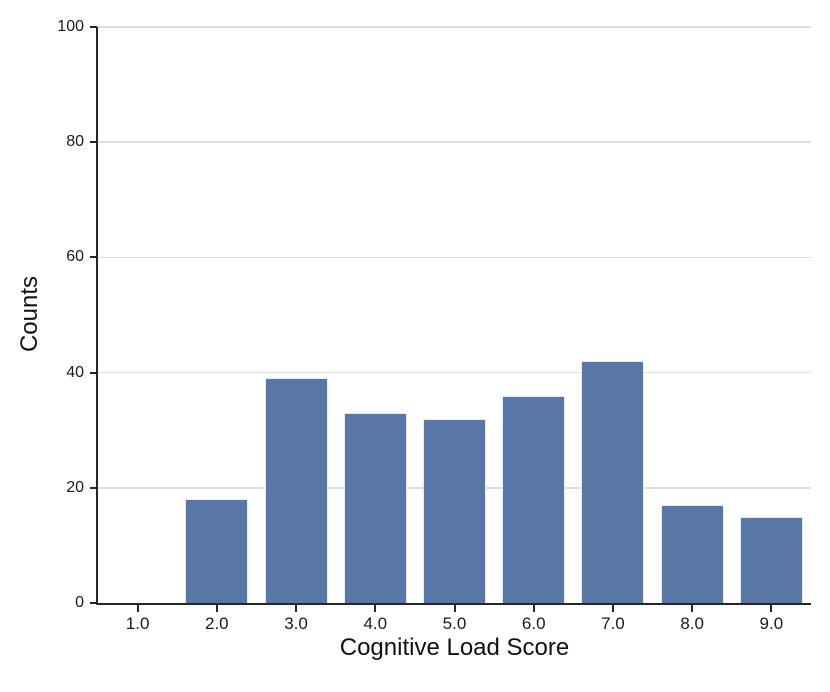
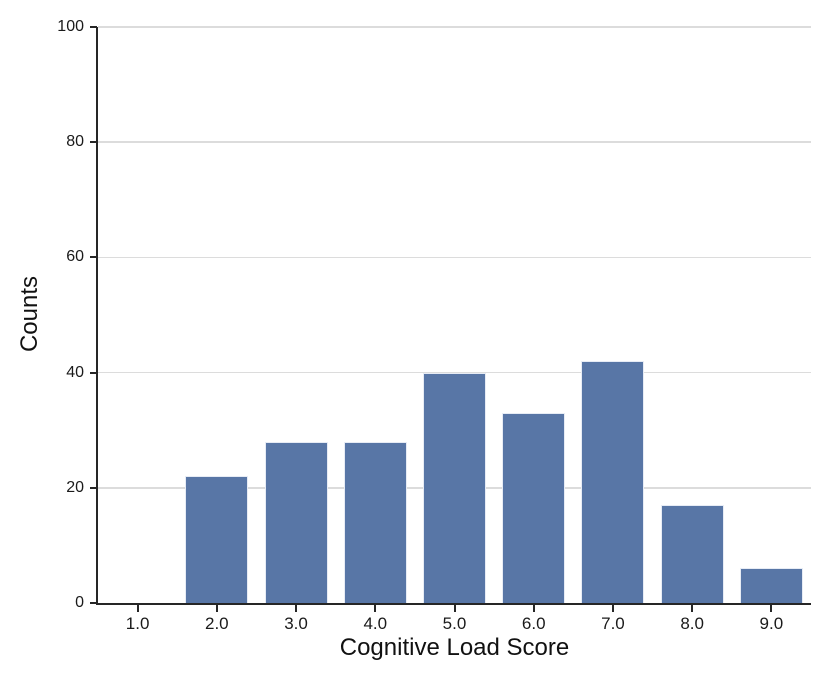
2.0: 18 -> 22
3.0: 39 -> 28
4.0: 33 -> 28
5.0: 32 -> 40
6.0: 36 -> 33
9.0: 15 -> 6
